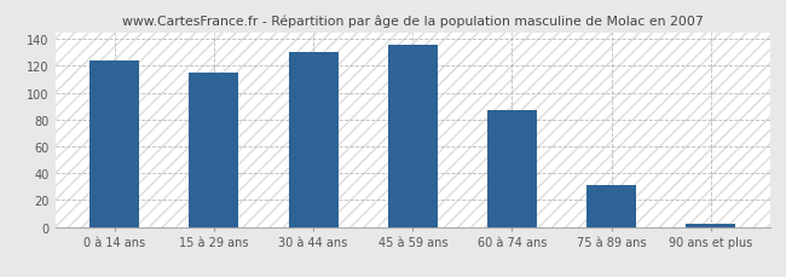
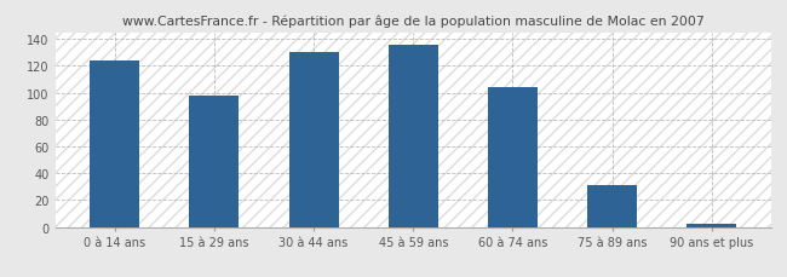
15 à 29 ans: 115 -> 98
60 à 74 ans: 87 -> 104
